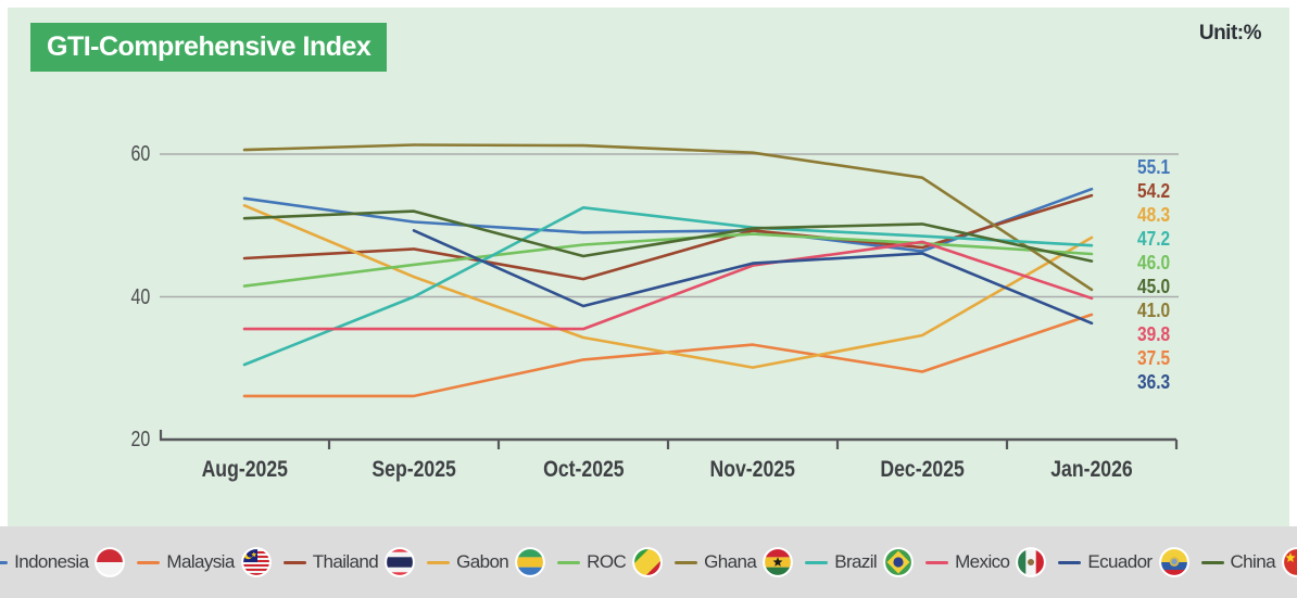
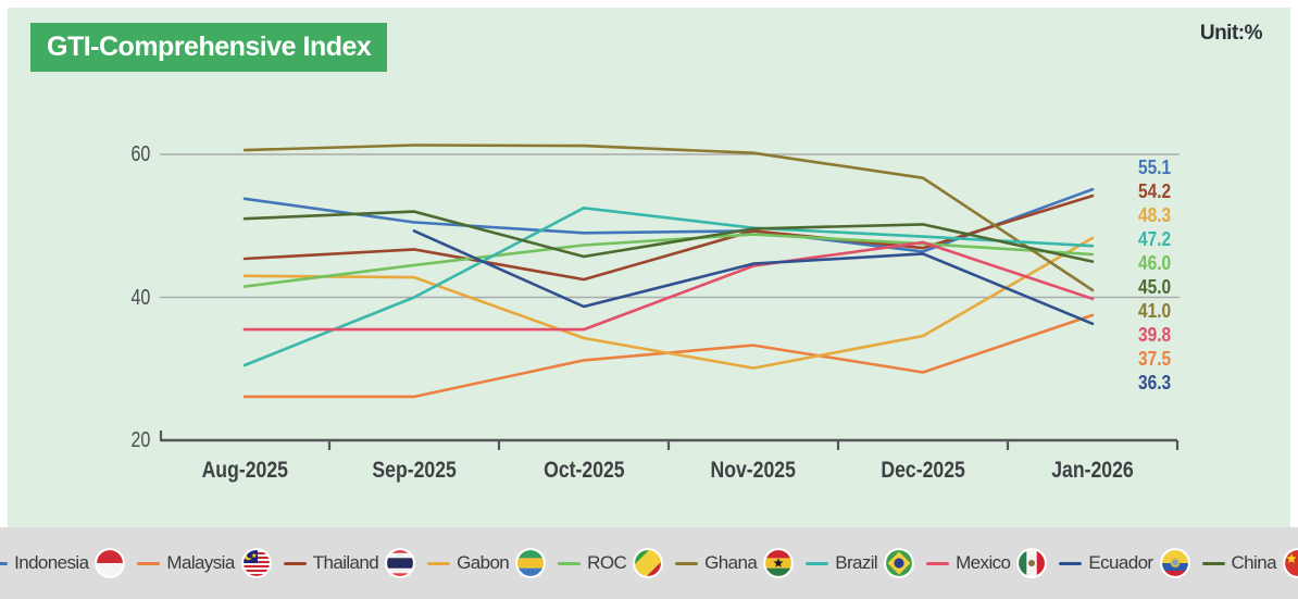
Gabon/Aug-2025: 53 -> 43
